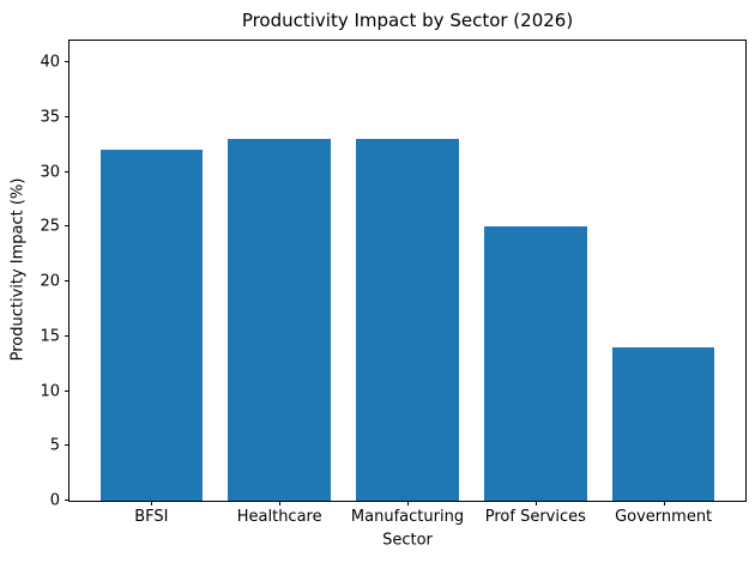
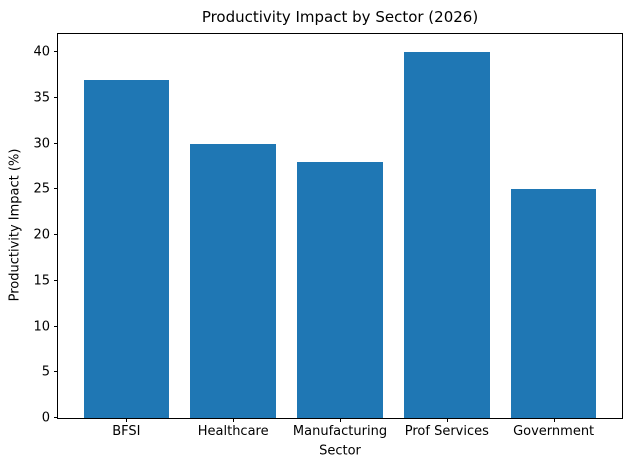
BFSI: 32 -> 37
Healthcare: 33 -> 30
Manufacturing: 33 -> 28
Prof Services: 25 -> 40
Government: 14 -> 25
